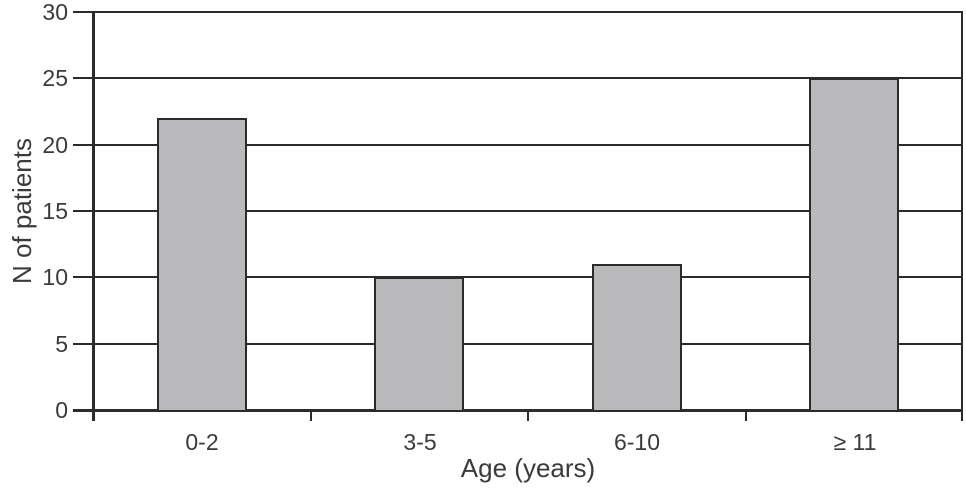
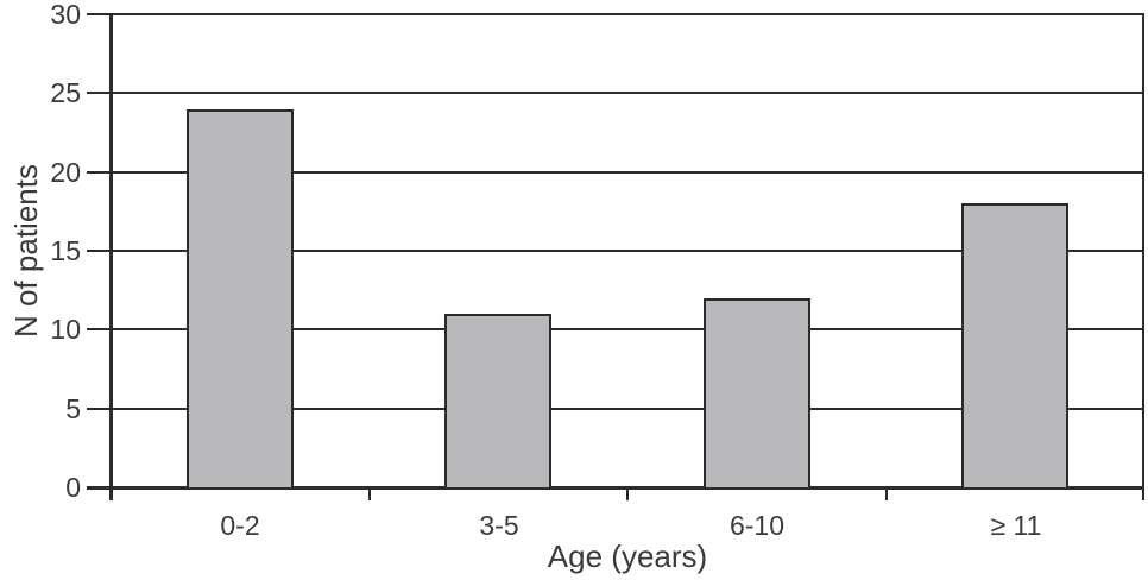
0-2: 22 -> 24
3-5: 10 -> 11
6-10: 11 -> 12
≥ 11: 25 -> 18
